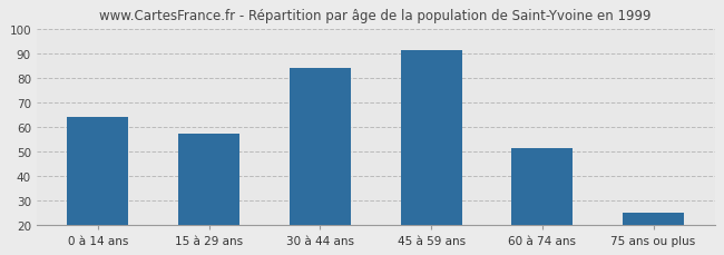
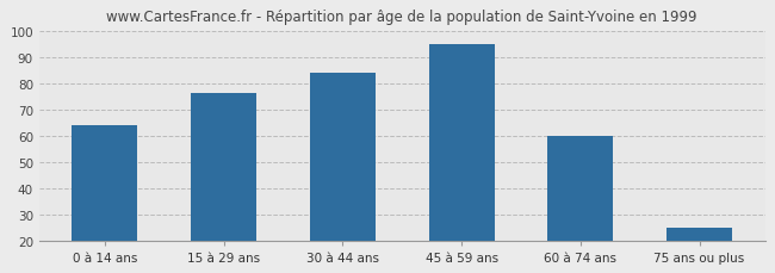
15 à 29 ans: 57 -> 76
45 à 59 ans: 91 -> 95
60 à 74 ans: 51 -> 60
